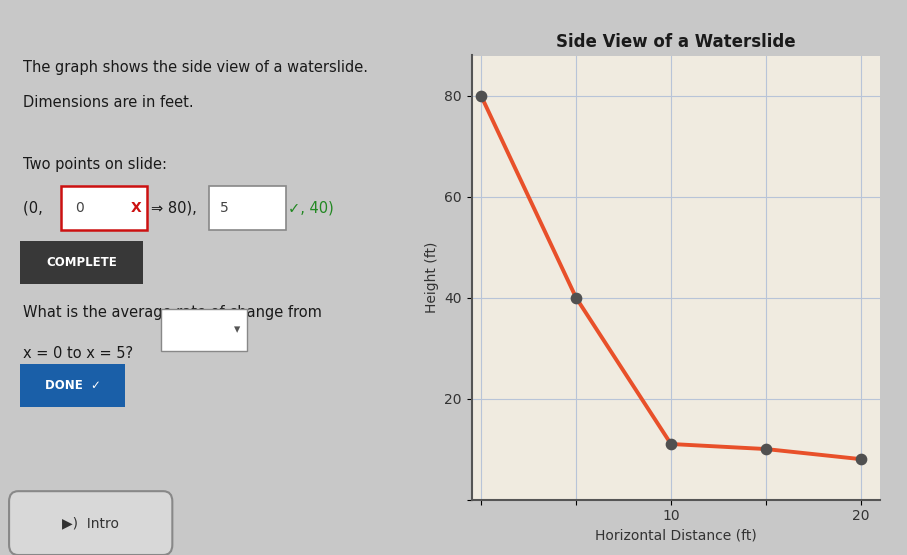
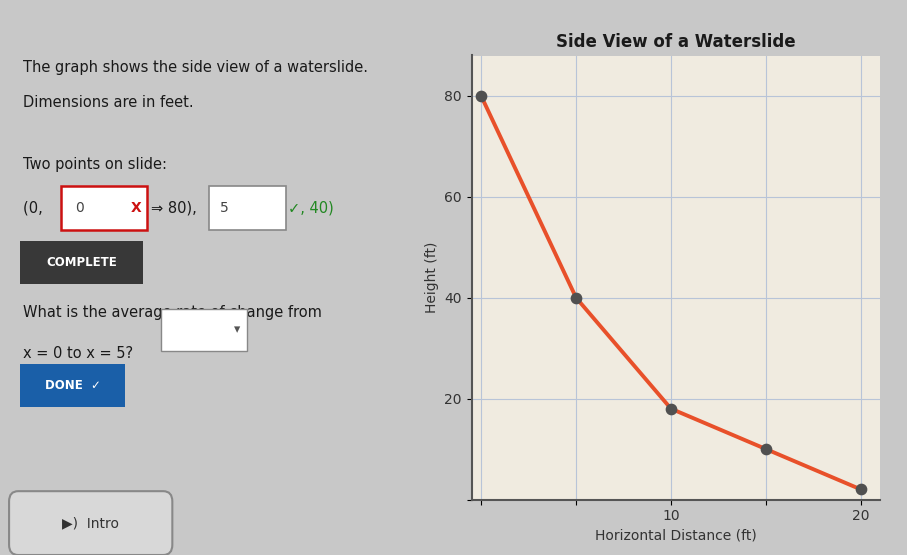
10: 11 -> 18
20: 8 -> 2
